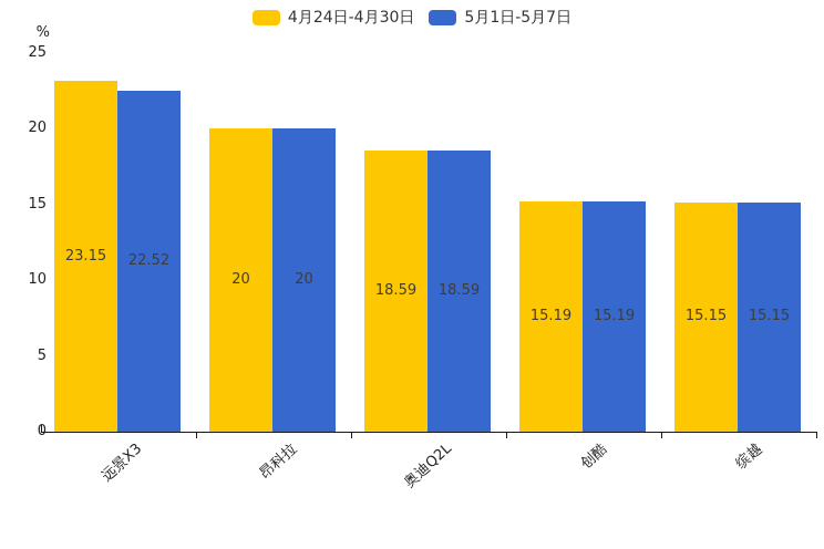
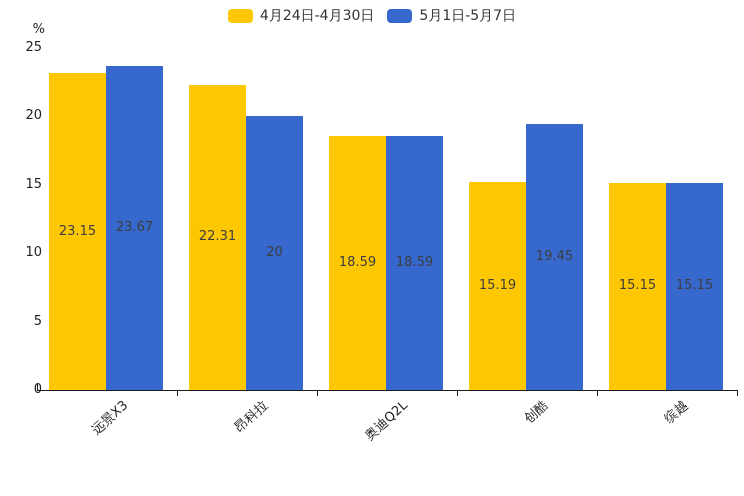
5月1日-5月7日/远景X3: 22.52 -> 23.67
4月24日-4月30日/昂科拉: 20 -> 22.31
5月1日-5月7日/创酷: 15.19 -> 19.45
